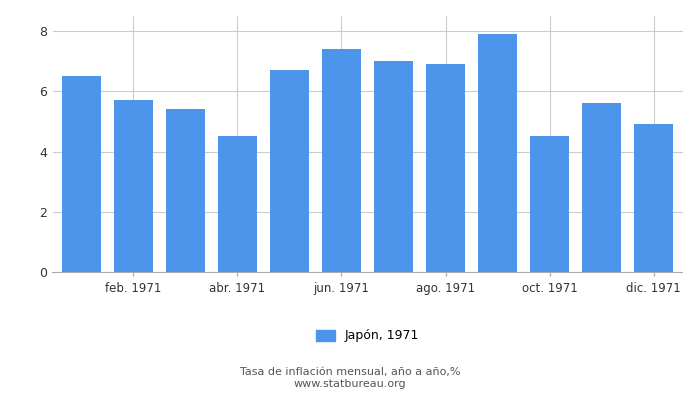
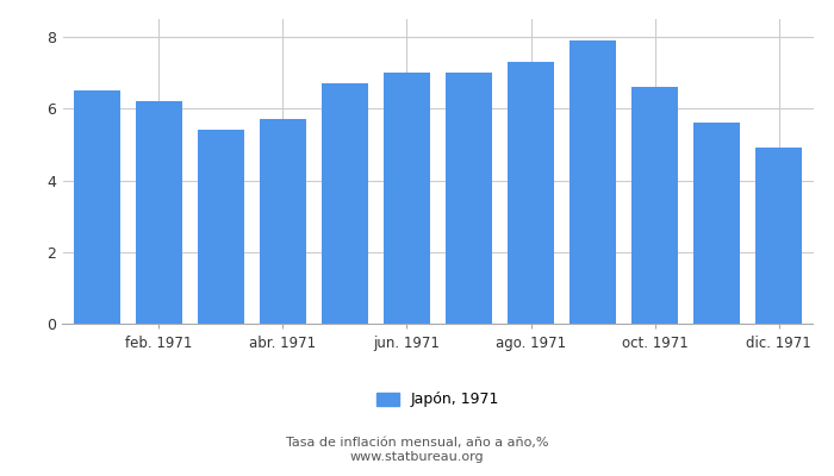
feb. 1971: 5.7 -> 6.2
abr. 1971: 4.5 -> 5.7
jun. 1971: 7.4 -> 7.0
ago. 1971: 6.9 -> 7.3
oct. 1971: 4.5 -> 6.6
